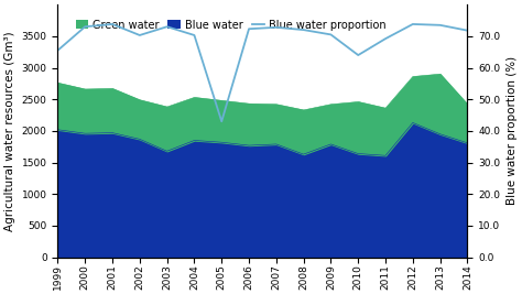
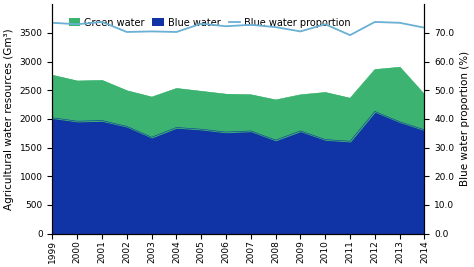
Blue water proportion/1999: 65.5 -> 73.5
Blue water proportion/2003: 73.0 -> 70.5
Blue water proportion/2005: 43.0 -> 73.2
Blue water proportion/2010: 64.0 -> 73.0
